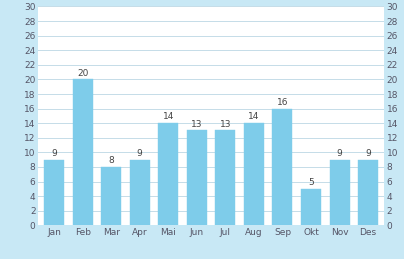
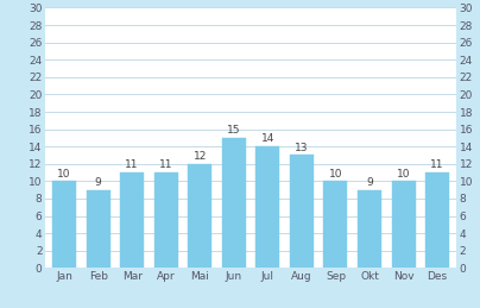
Jan: 9 -> 10
Feb: 20 -> 9
Mar: 8 -> 11
Apr: 9 -> 11
Mai: 14 -> 12
Jun: 13 -> 15
Jul: 13 -> 14
Aug: 14 -> 13
Sep: 16 -> 10
Okt: 5 -> 9
Nov: 9 -> 10
Des: 9 -> 11
